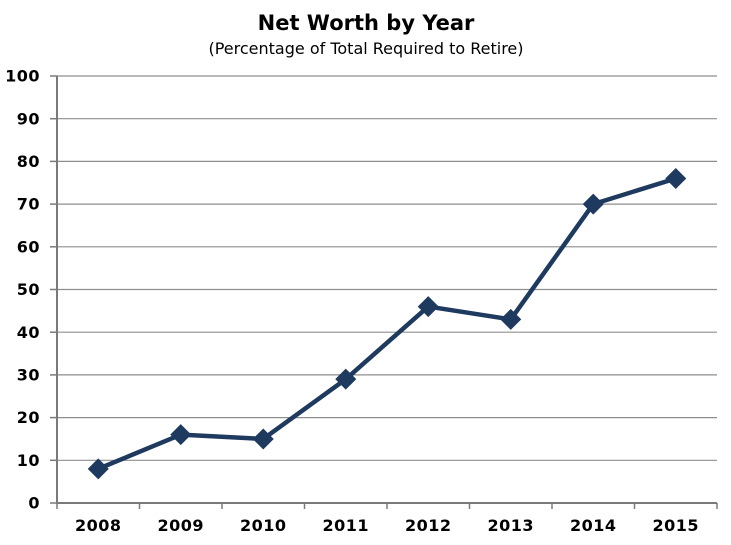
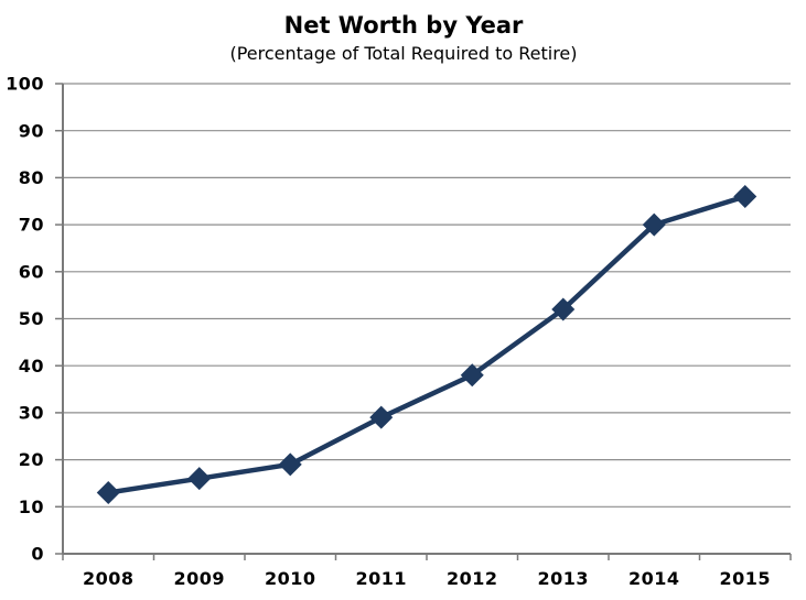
2008: 8 -> 13
2010: 15 -> 19
2012: 46 -> 38
2013: 43 -> 52
